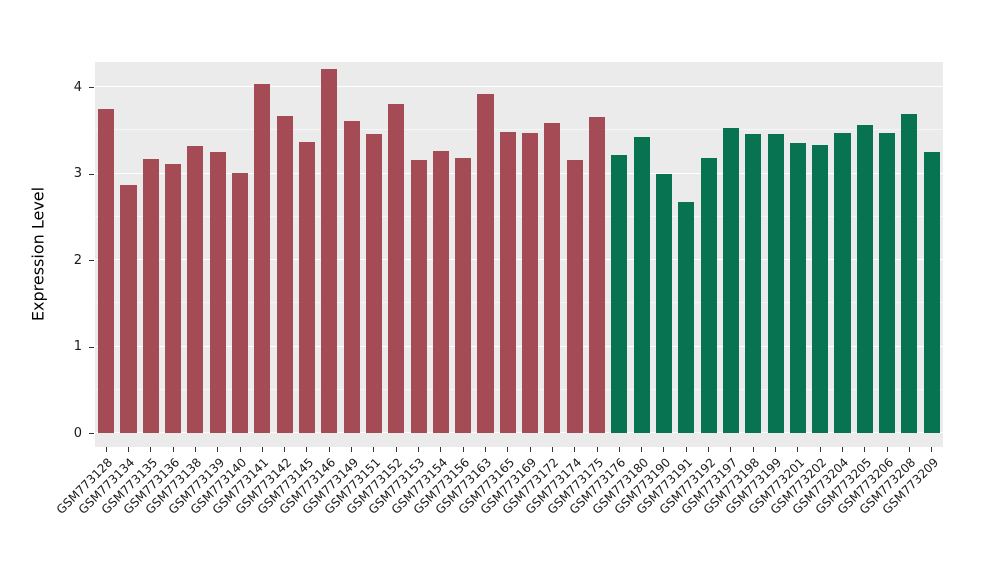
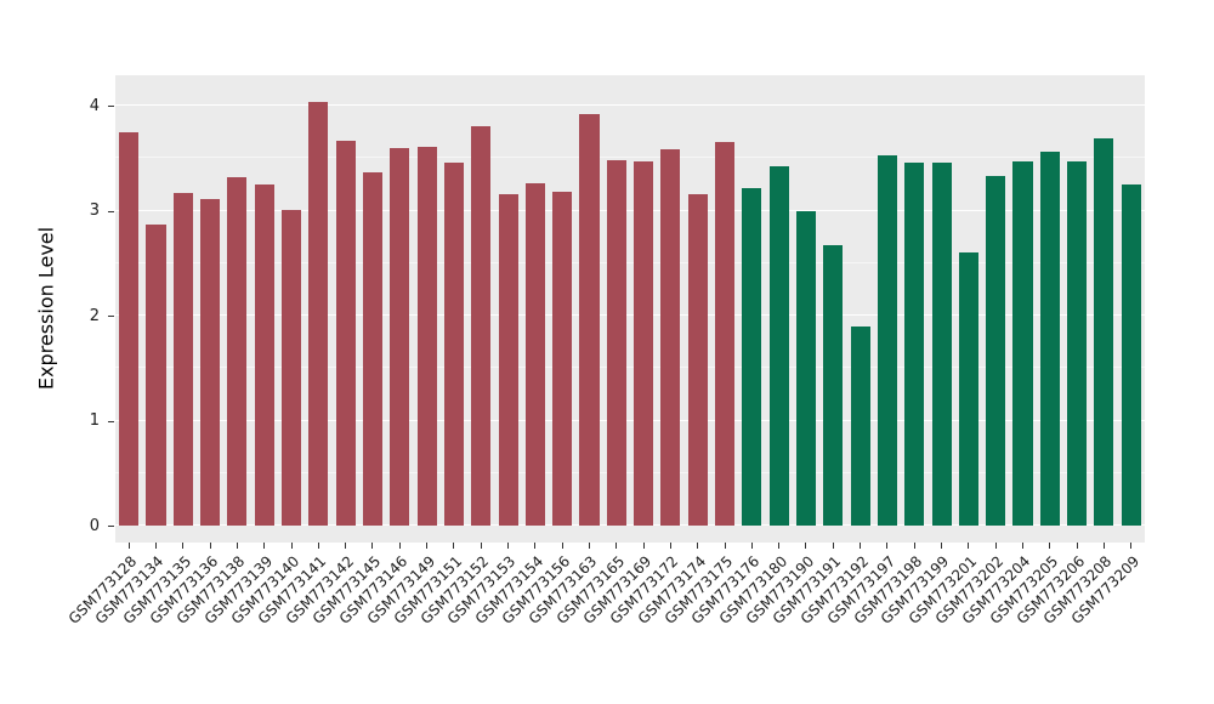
GSM773146: 4.2 -> 3.6
GSM773192: 3.2 -> 1.9
GSM773201: 3.4 -> 2.6
